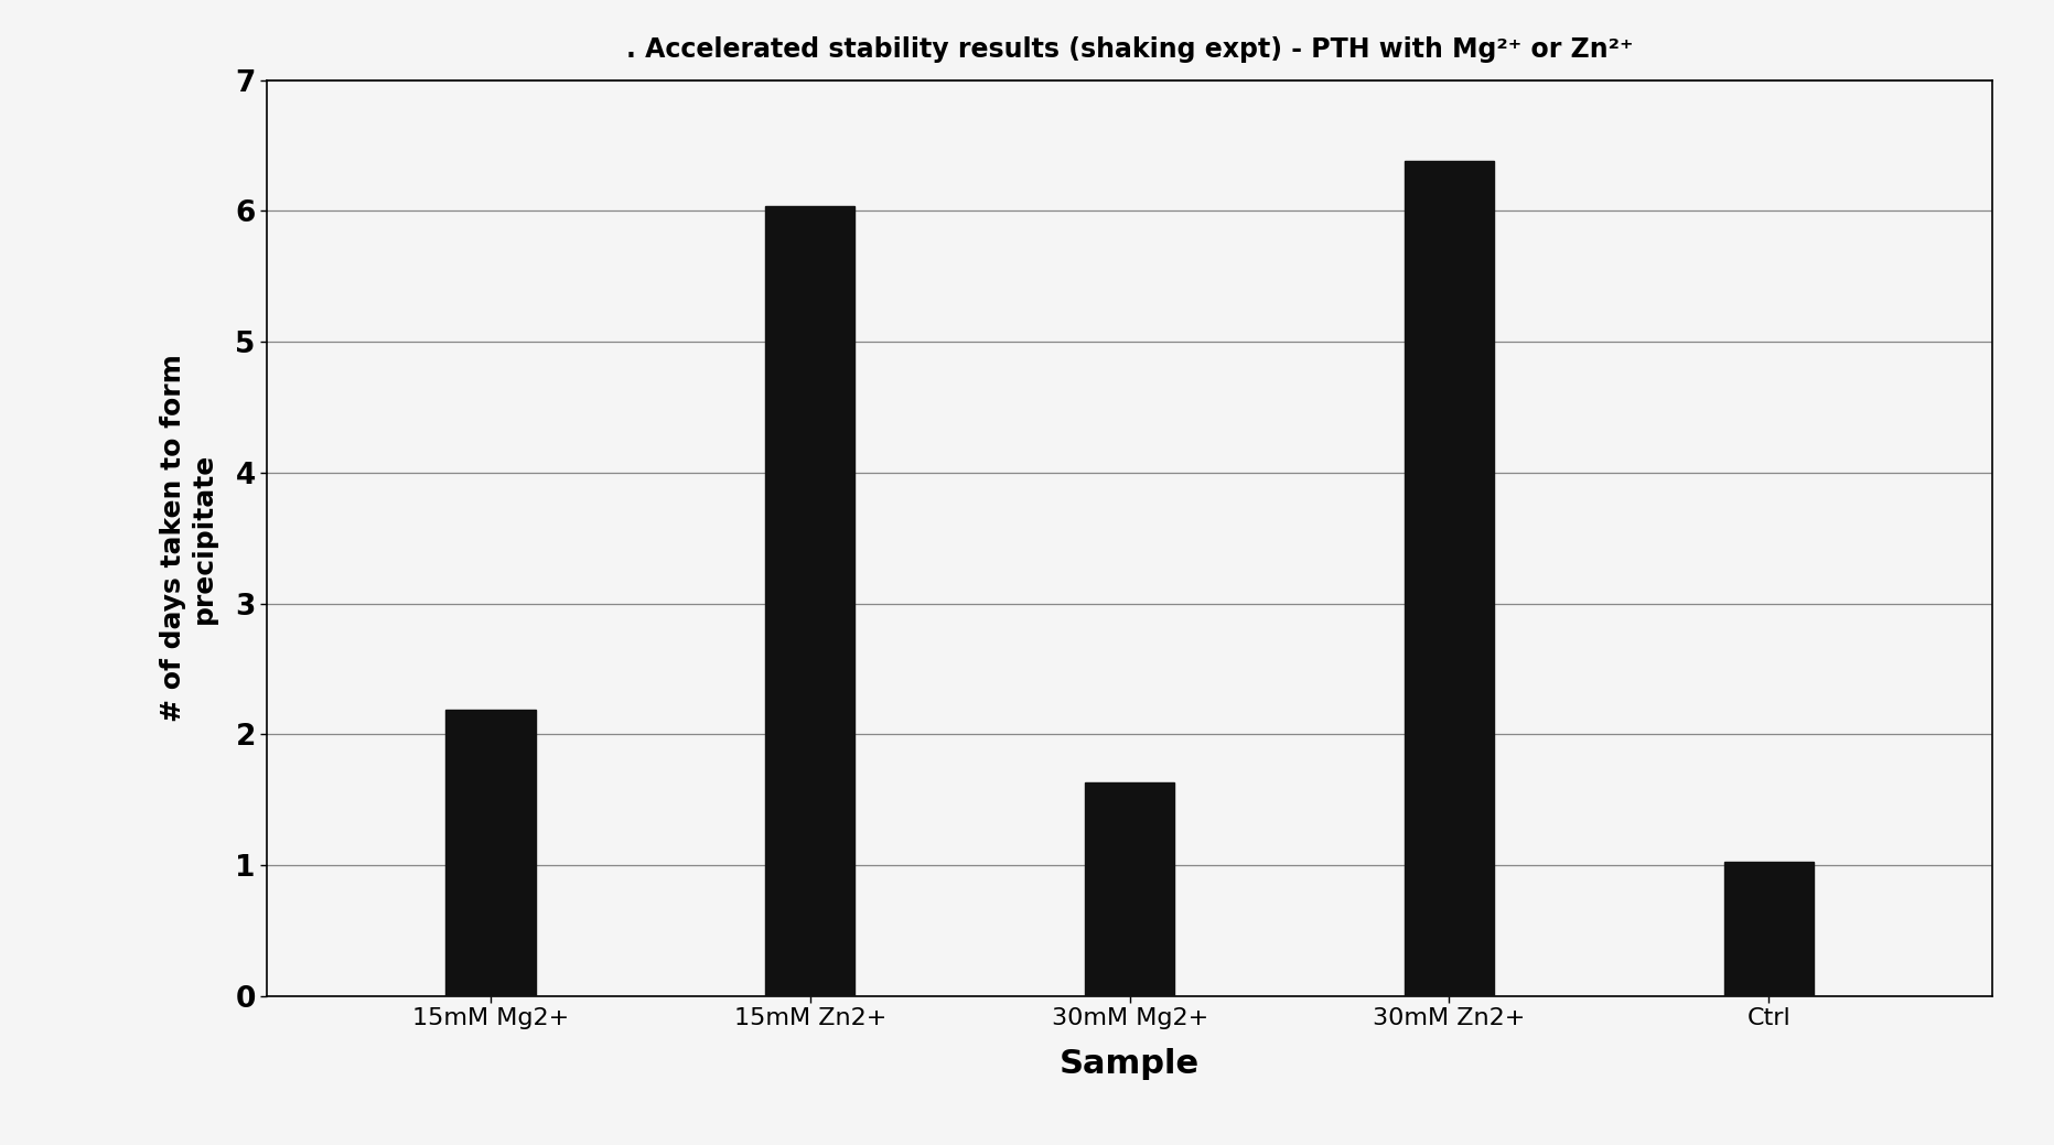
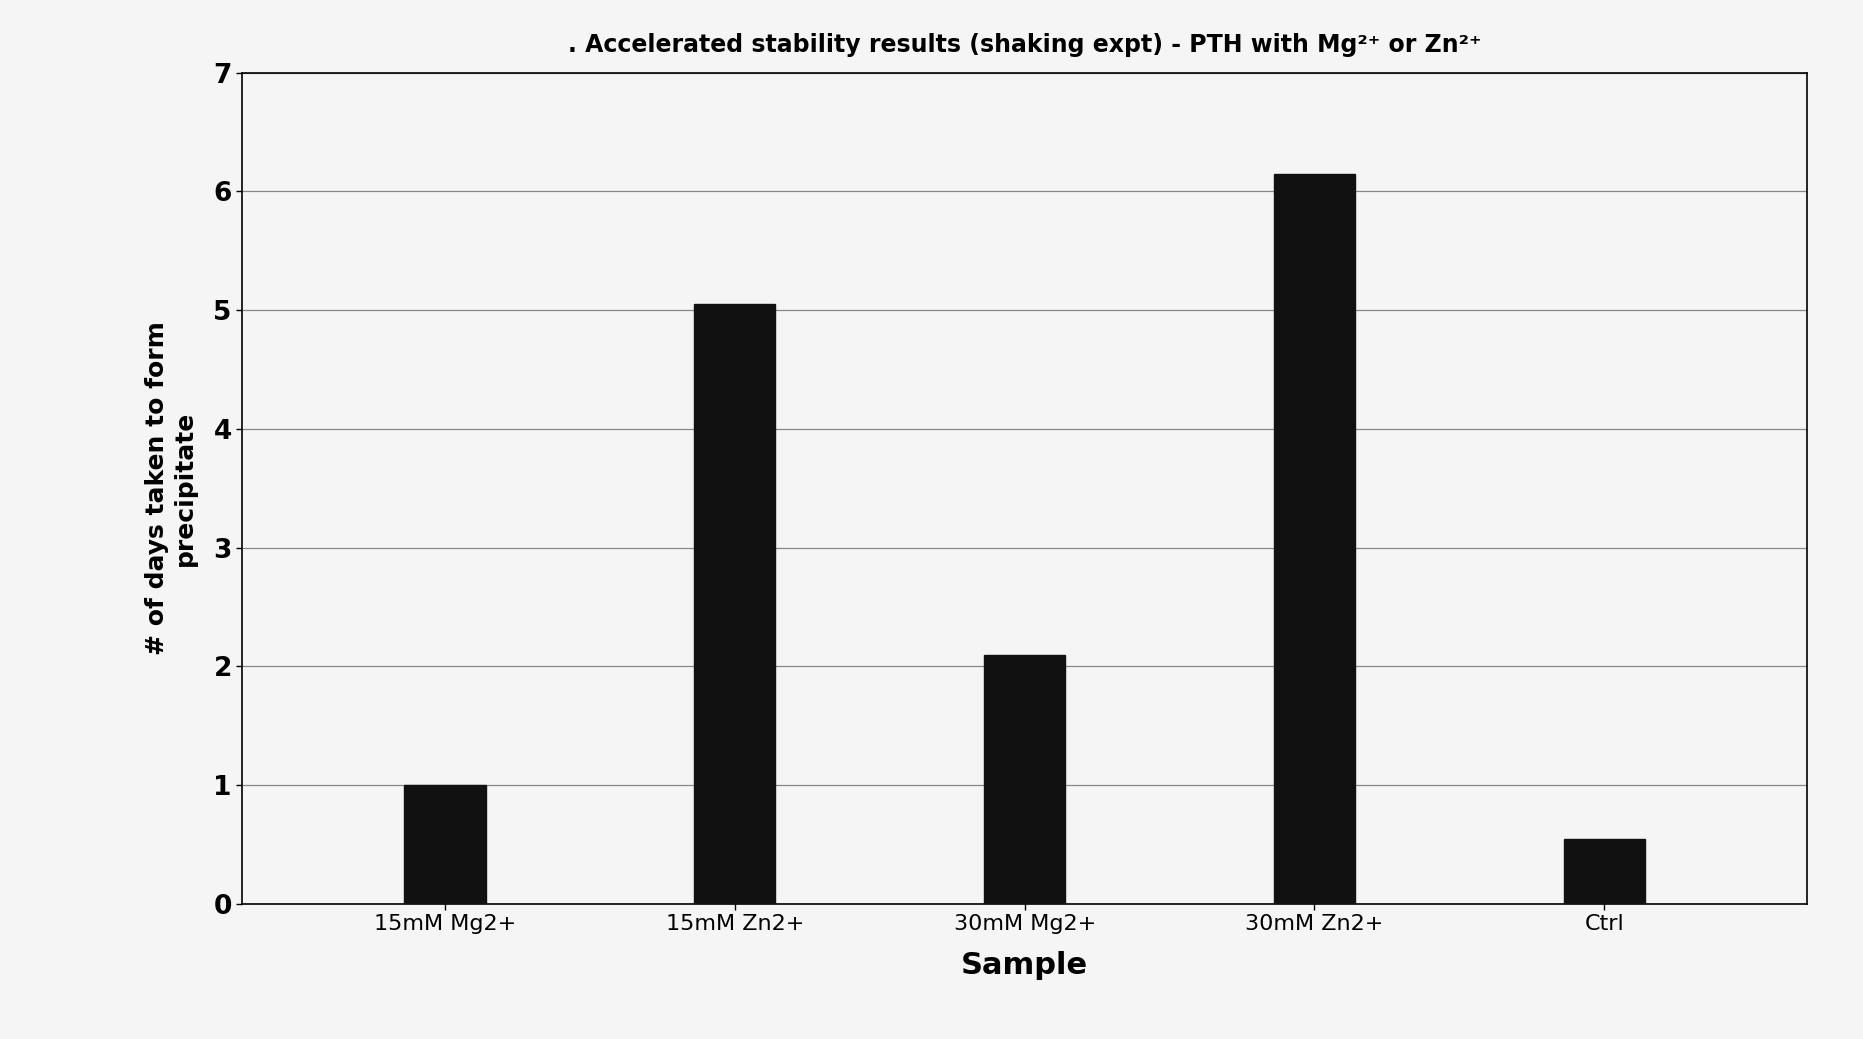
15mM Mg2+: 2.19 -> 1.00
15mM Zn2+: 6.04 -> 5.05
30mM Mg2+: 1.63 -> 2.10
30mM Zn2+: 6.38 -> 6.15
Ctrl: 1.03 -> 0.55
